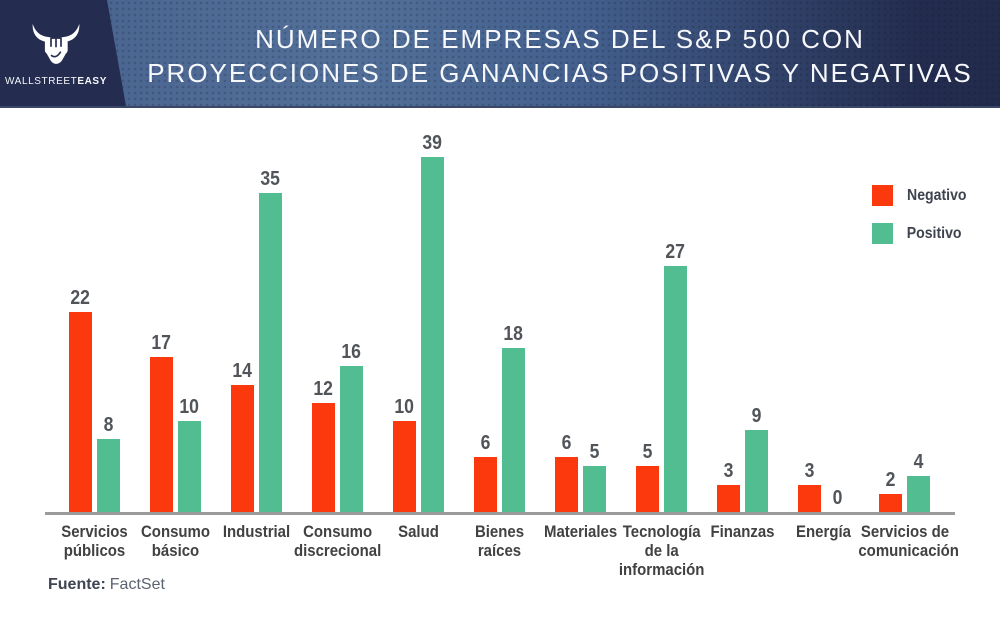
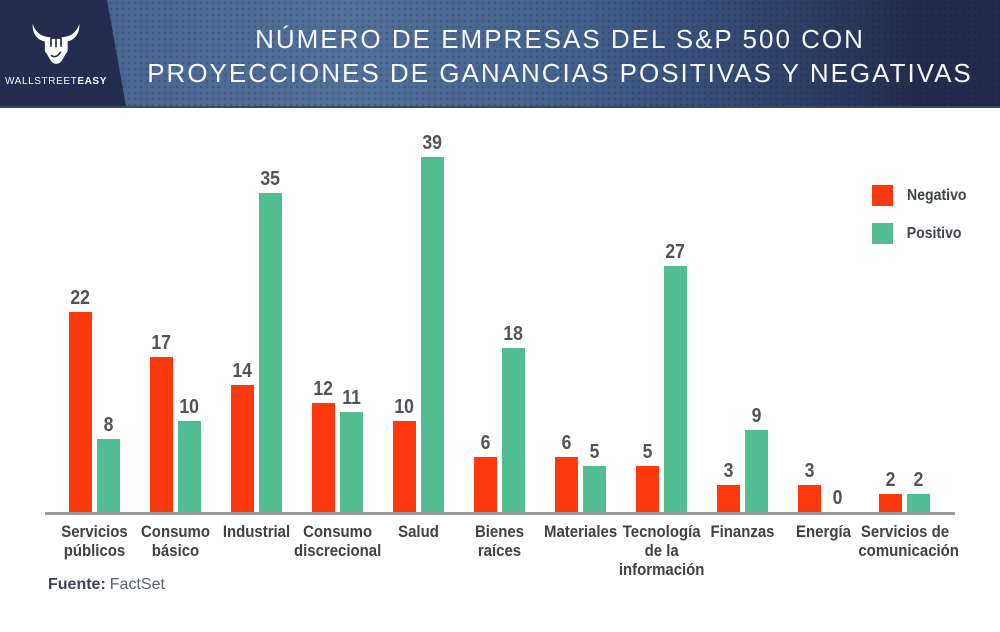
Positivo/Consumo discrecional: 16 -> 11
Positivo/Servicios de comunicación: 4 -> 2
